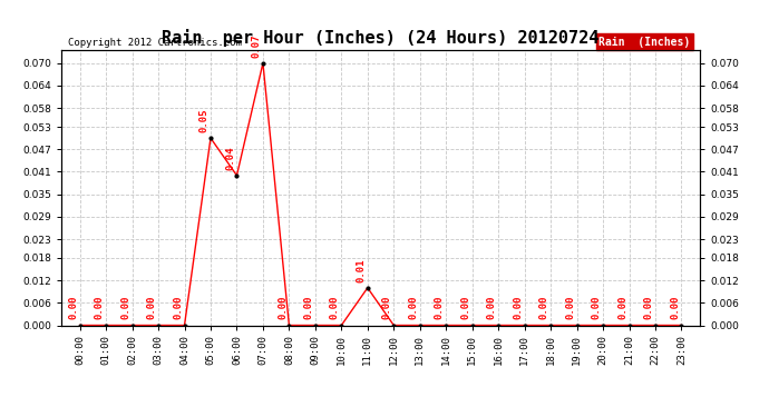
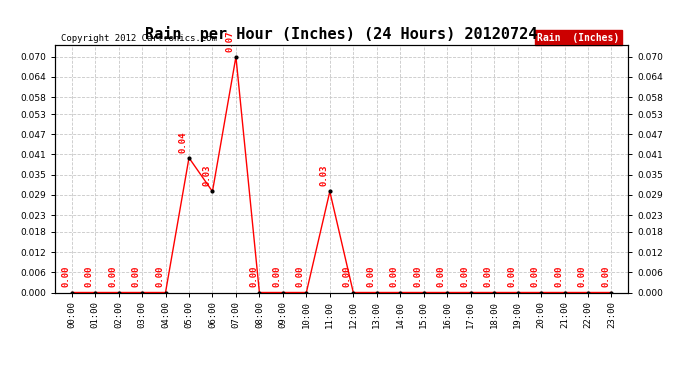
05:00: 0.05 -> 0.04
06:00: 0.04 -> 0.03
11:00: 0.01 -> 0.03
